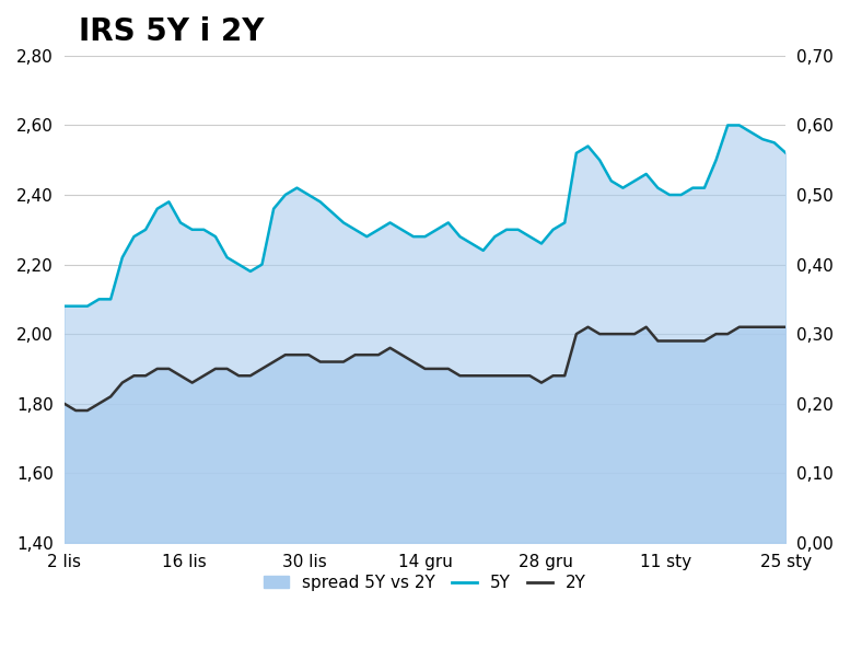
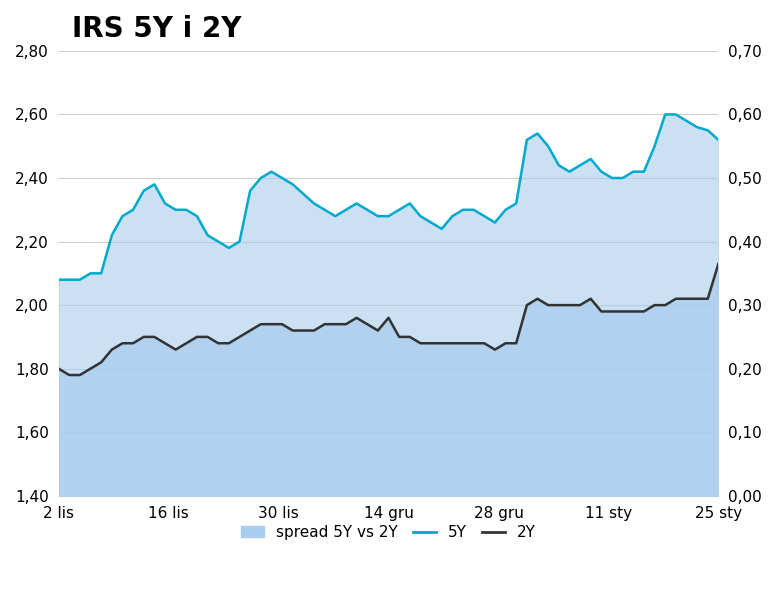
2Y/14 gru: 1,90 -> 1,96
2Y/25 sty: 2,02 -> 2,13
